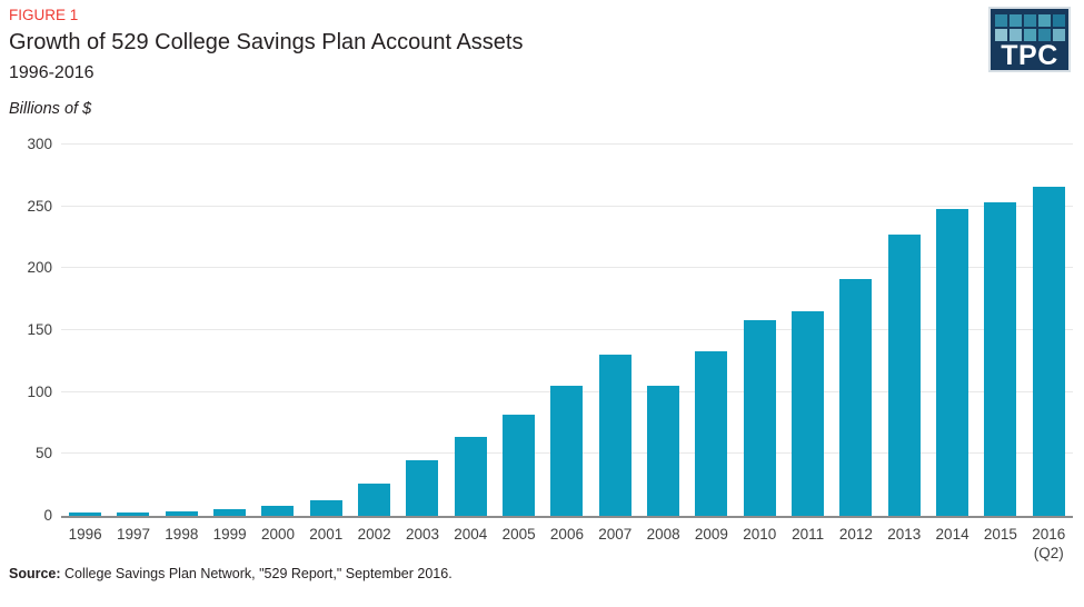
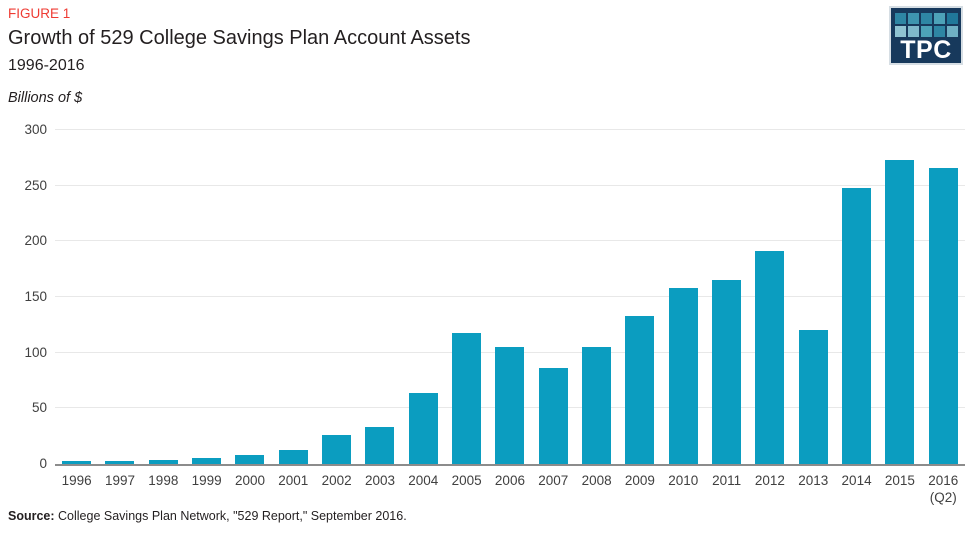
2003: 45 -> 33
2005: 82 -> 118
2007: 130 -> 86
2013: 227 -> 120
2015: 253 -> 273
